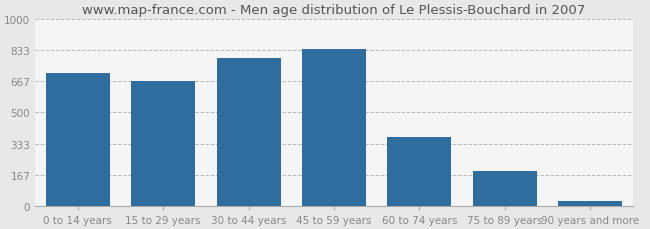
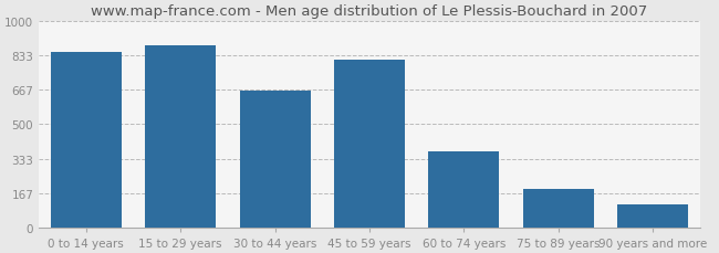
0 to 14 years: 710 -> 850
15 to 29 years: 660 -> 880
30 to 44 years: 790 -> 660
45 to 59 years: 840 -> 810
90 years and more: 30 -> 110
